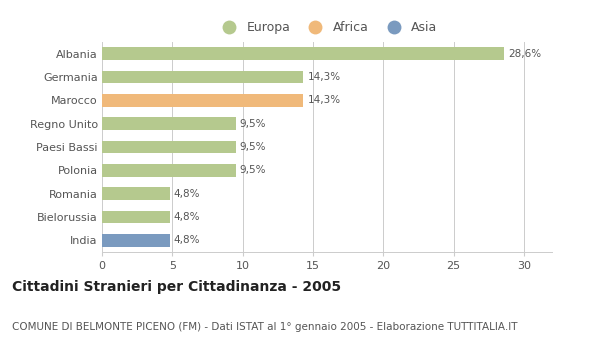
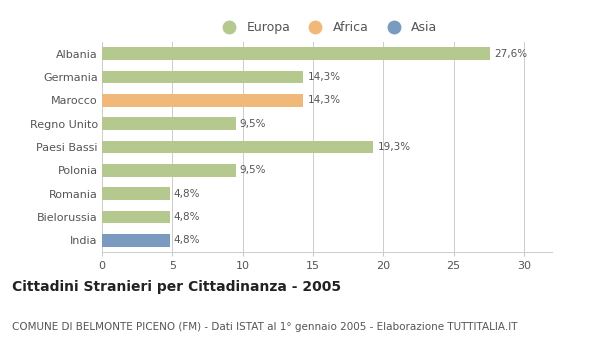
Albania: 28,6% -> 27,6%
Paesi Bassi: 9,5% -> 19,3%
